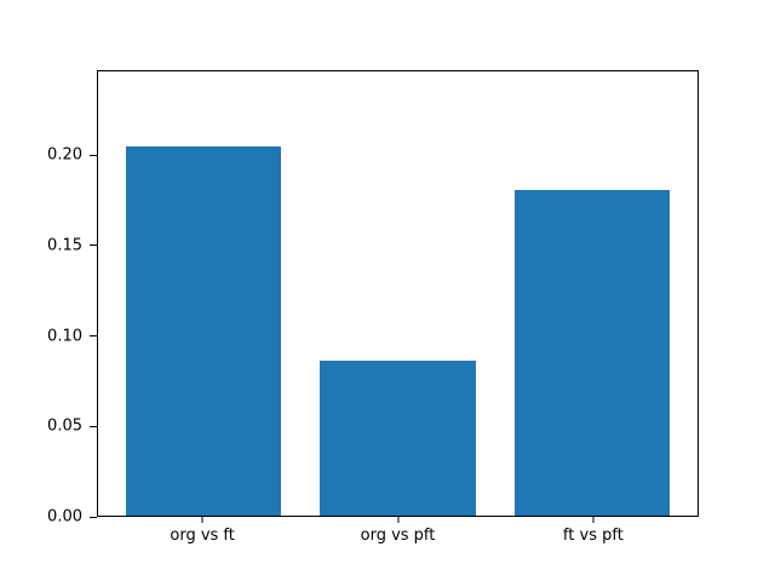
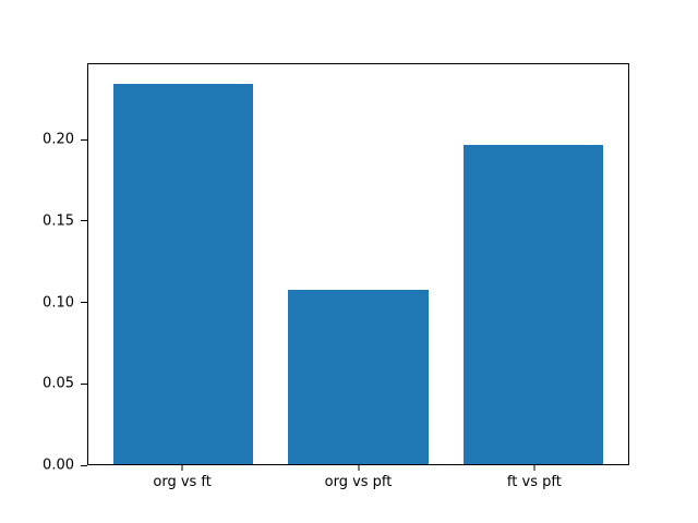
org vs ft: 0.205 -> 0.235
org vs pft: 0.086 -> 0.108
ft vs pft: 0.181 -> 0.197
